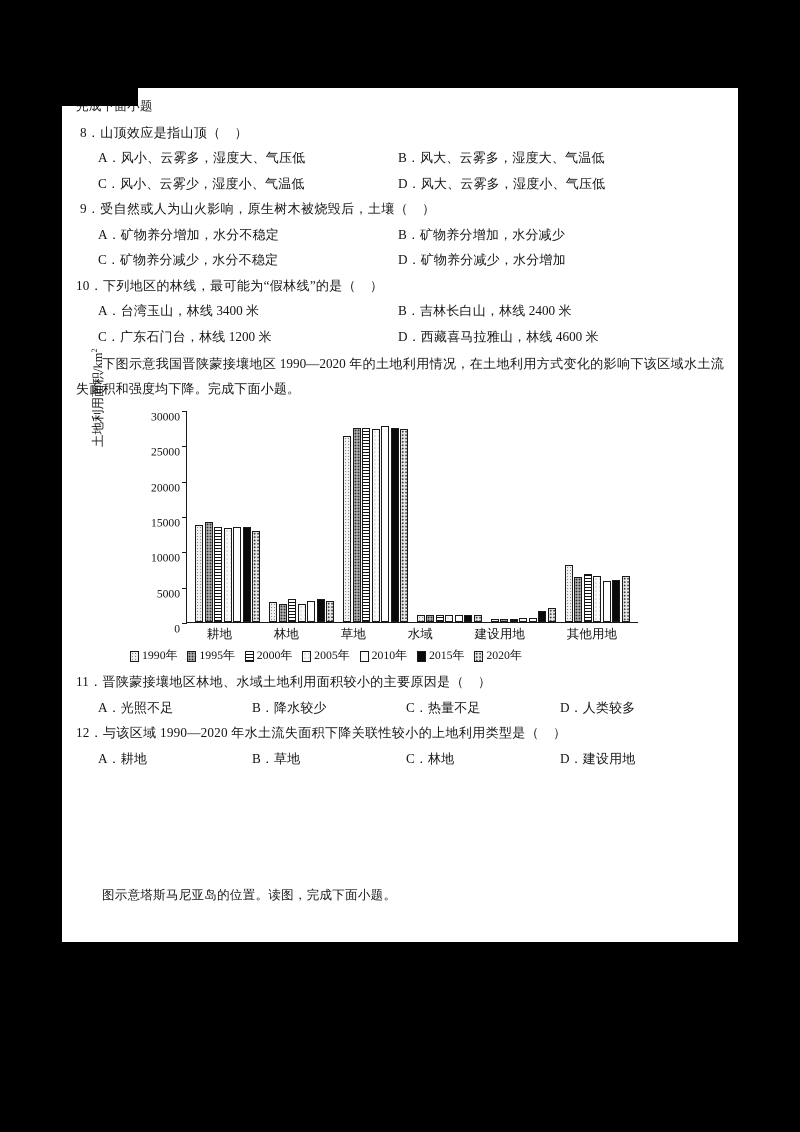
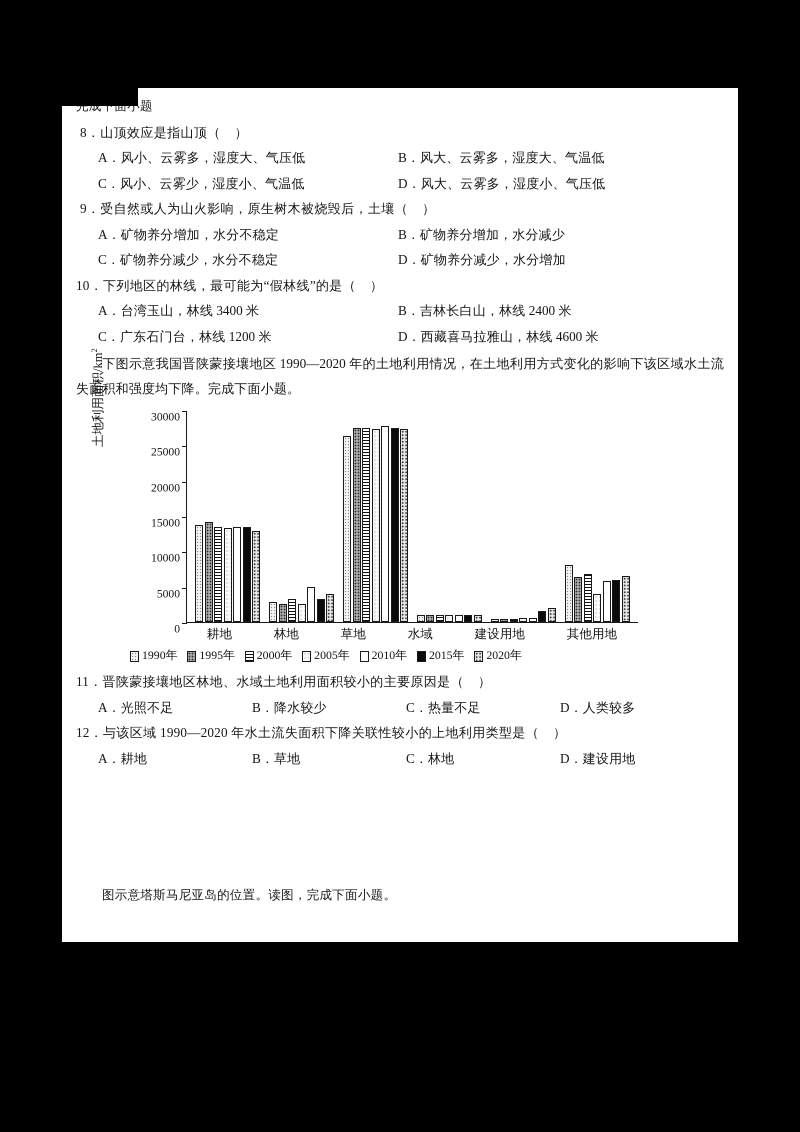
2010年/林地: 3000 -> 5000
2020年/林地: 3000 -> 4000
2005年/其他用地: 6000 -> 4000
